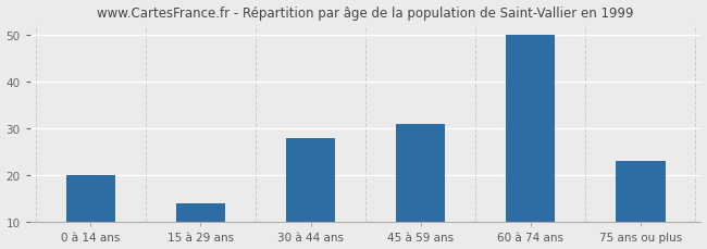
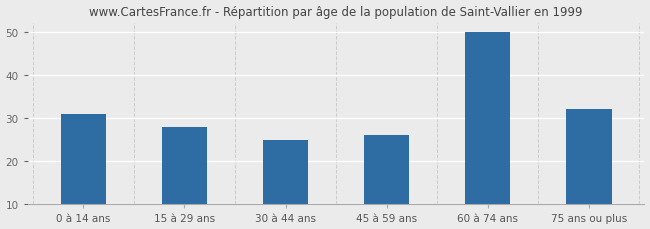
0 à 14 ans: 20 -> 31
15 à 29 ans: 14 -> 28
30 à 44 ans: 28 -> 25
45 à 59 ans: 31 -> 26
75 ans ou plus: 23 -> 32
